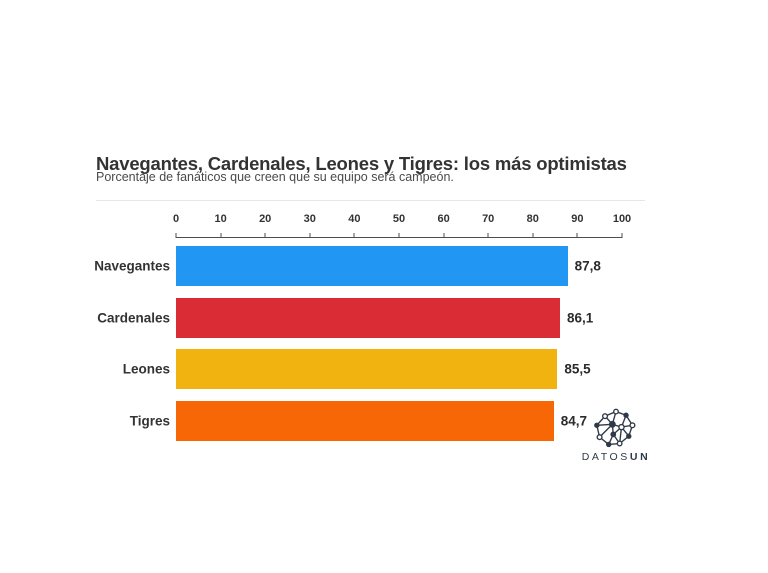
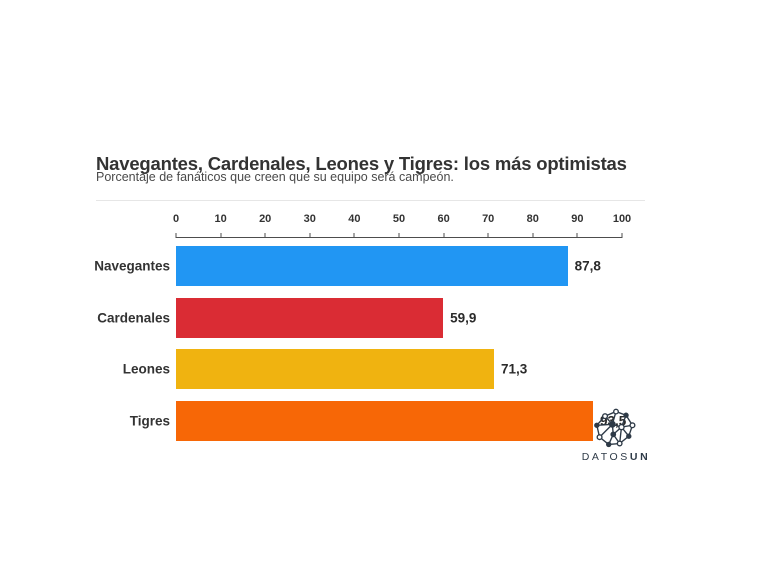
Cardenales: 86,1 -> 59,9
Leones: 85,5 -> 71,3
Tigres: 84,7 -> 93,5
